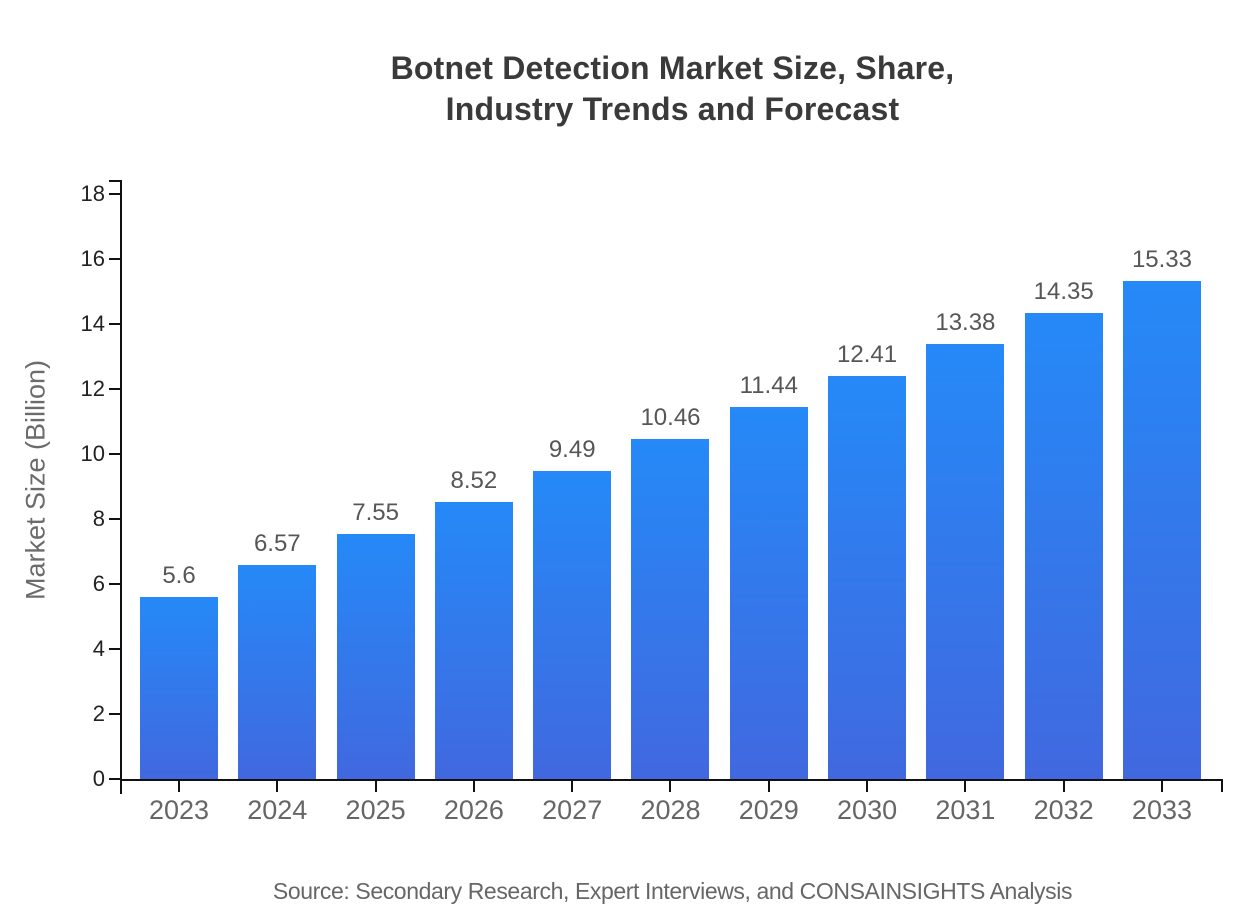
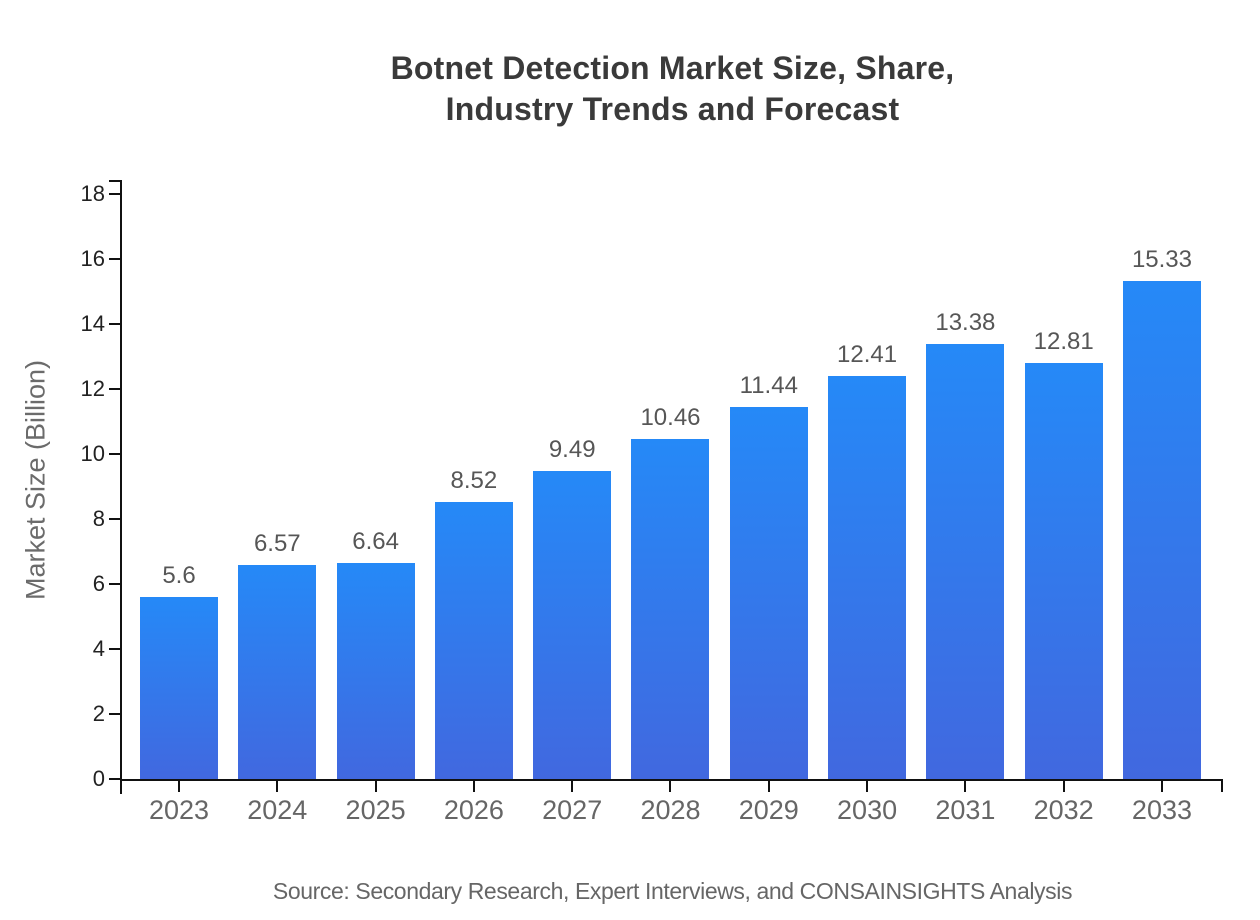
2025: 7.55 -> 6.64
2032: 14.35 -> 12.81
